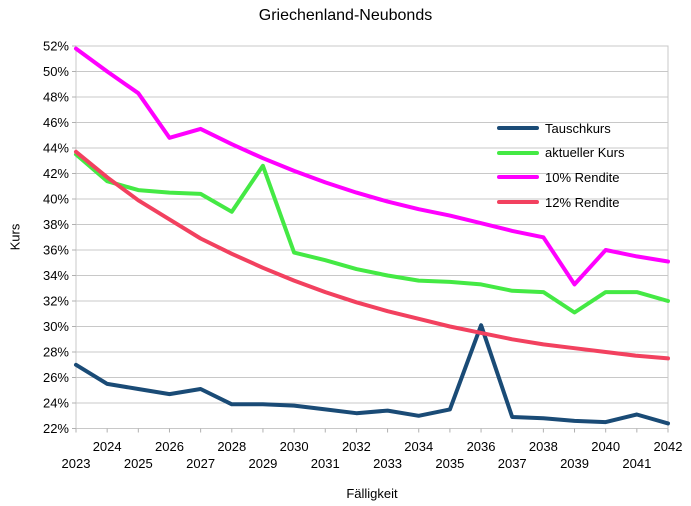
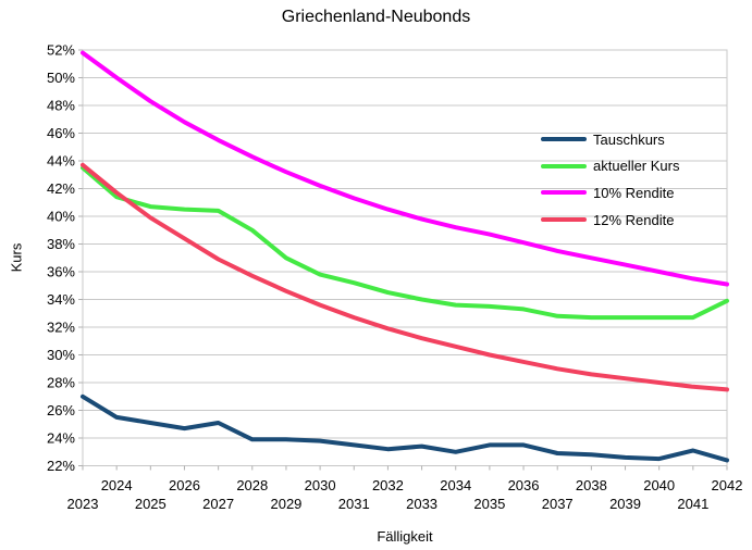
10% Rendite/2026: 44.8% -> 46.8%
aktueller Kurs/2029: 42.6% -> 37.0%
Tauschkurs/2036: 30.1% -> 23.5%
aktueller Kurs/2039: 31.1% -> 32.7%
10% Rendite/2039: 33.3% -> 36.5%
aktueller Kurs/2042: 32.0% -> 33.9%
